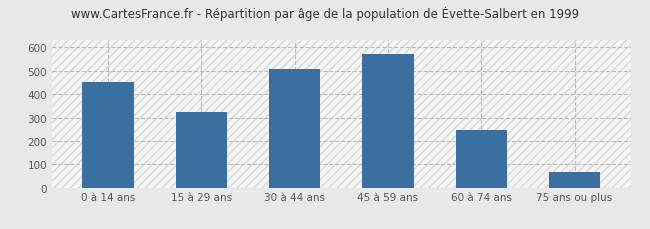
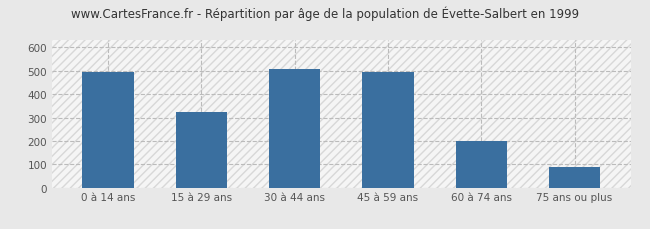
0 à 14 ans: 450 -> 495
45 à 59 ans: 570 -> 495
60 à 74 ans: 245 -> 200
75 ans ou plus: 68 -> 90
